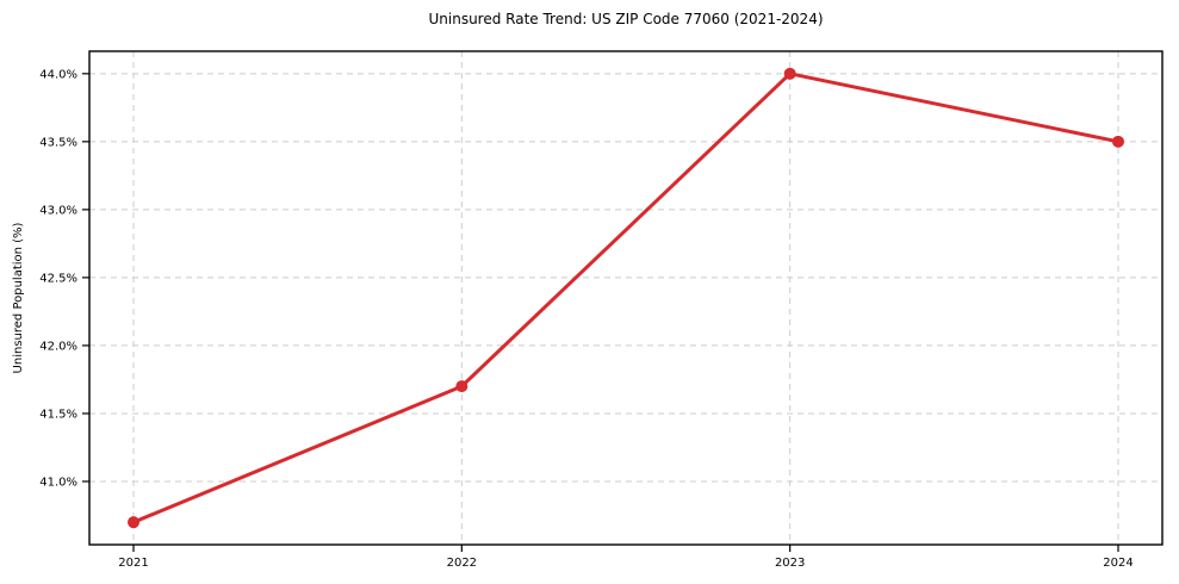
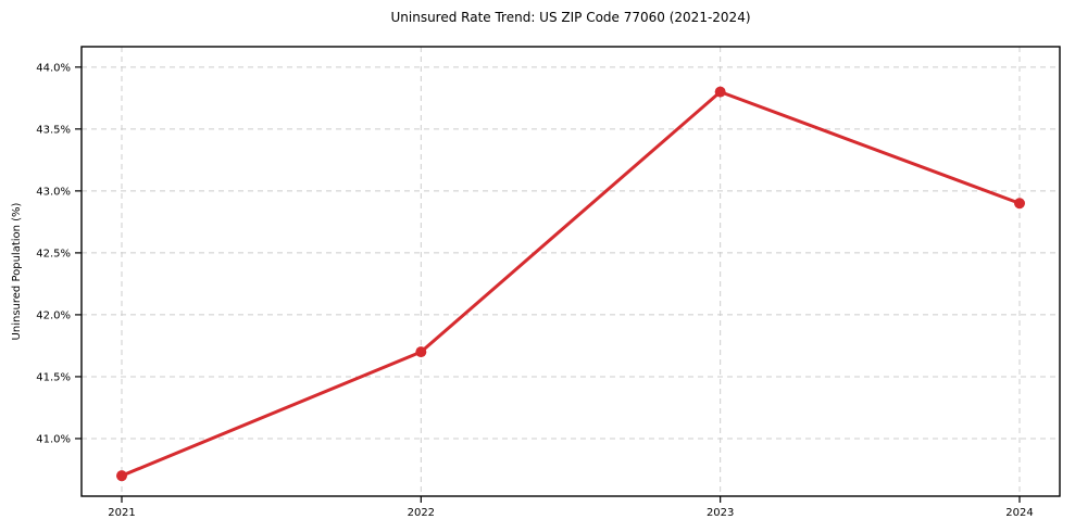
2023: 44.0% -> 43.8%
2024: 43.5% -> 42.9%
